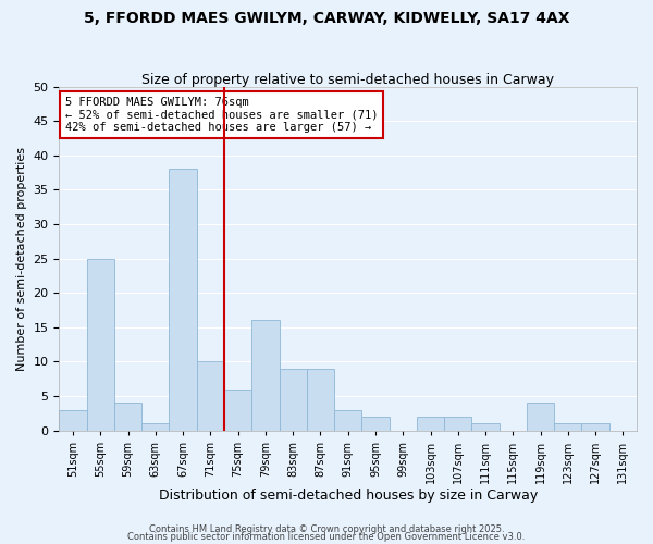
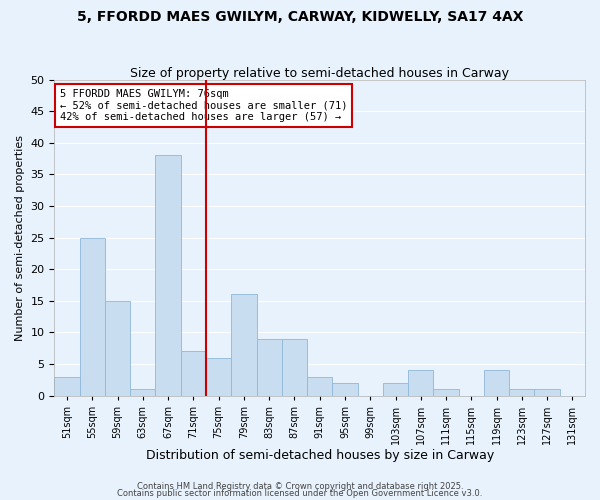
59sqm: 4 -> 15
71sqm: 10 -> 7
107sqm: 2 -> 4
